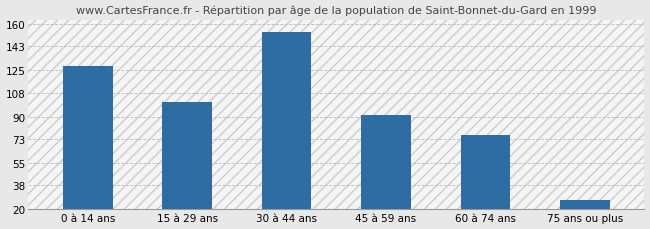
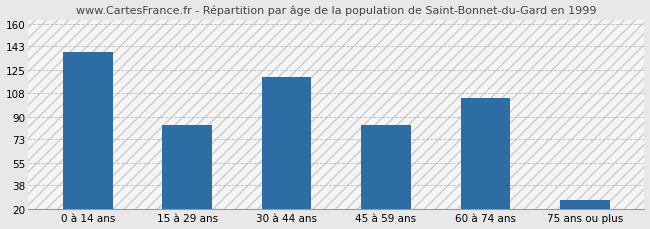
0 à 14 ans: 128 -> 139
15 à 29 ans: 101 -> 84
30 à 44 ans: 154 -> 120
45 à 59 ans: 91 -> 84
60 à 74 ans: 76 -> 104
